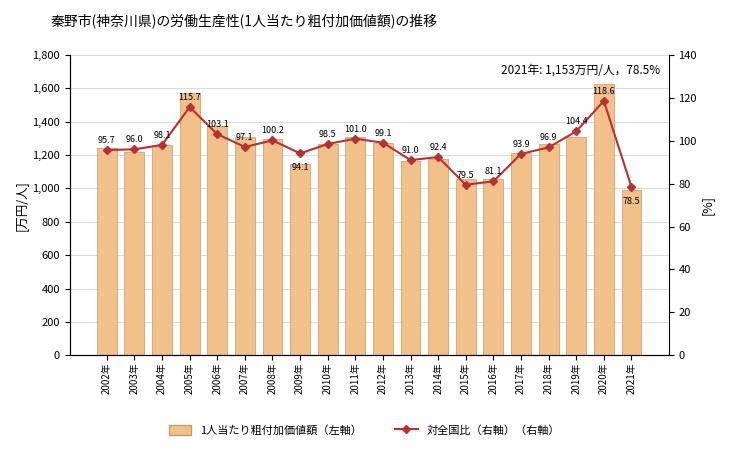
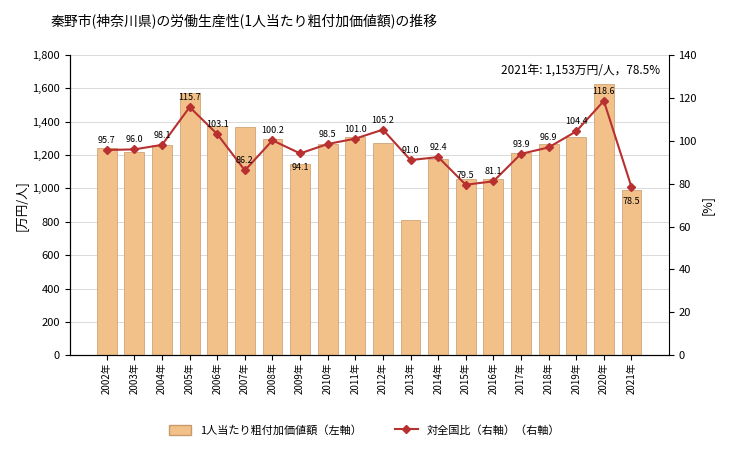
1人当たり粗付加価値額（左軸）/2007年: 1,310 -> 1,370
対全国比（右軸）（右軸）/2007年: 97.1 -> 86.2
対全国比（右軸）（右軸）/2012年: 99.1 -> 105.2
1人当たり粗付加価値額（左軸）/2013年: 1,160 -> 810
